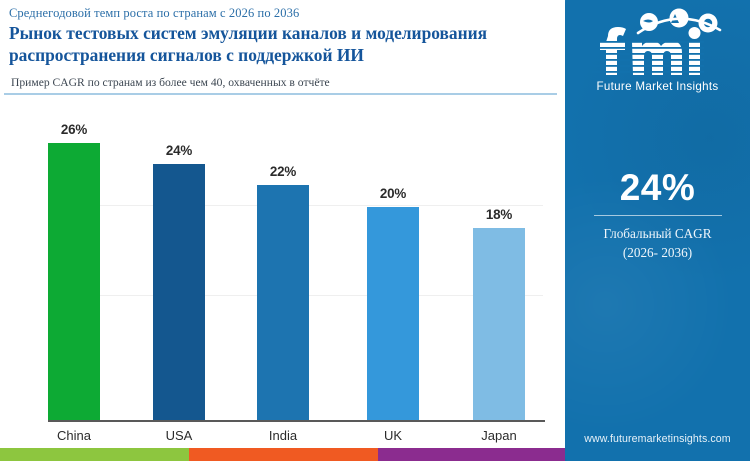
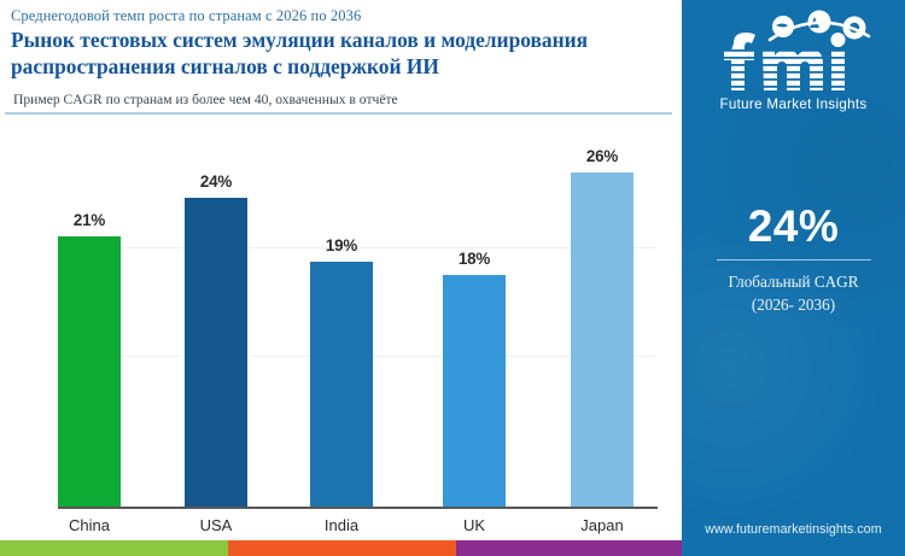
China: 26% -> 21%
India: 22% -> 19%
UK: 20% -> 18%
Japan: 18% -> 26%
